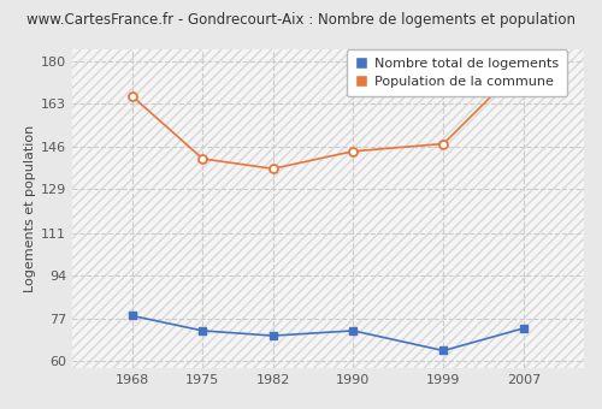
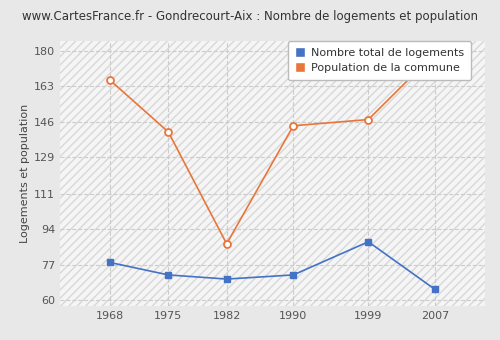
Population de la commune/1982: 137 -> 87
Nombre total de logements/1999: 64 -> 88
Nombre total de logements/2007: 73 -> 65
